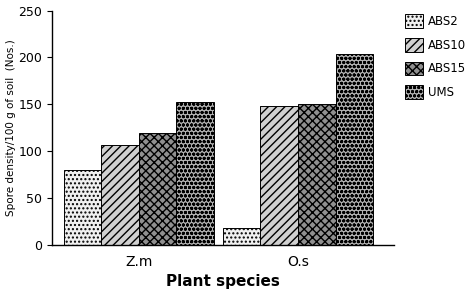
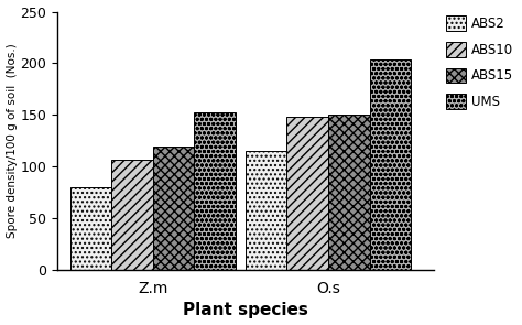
ABS2/O.s: 18 -> 115
